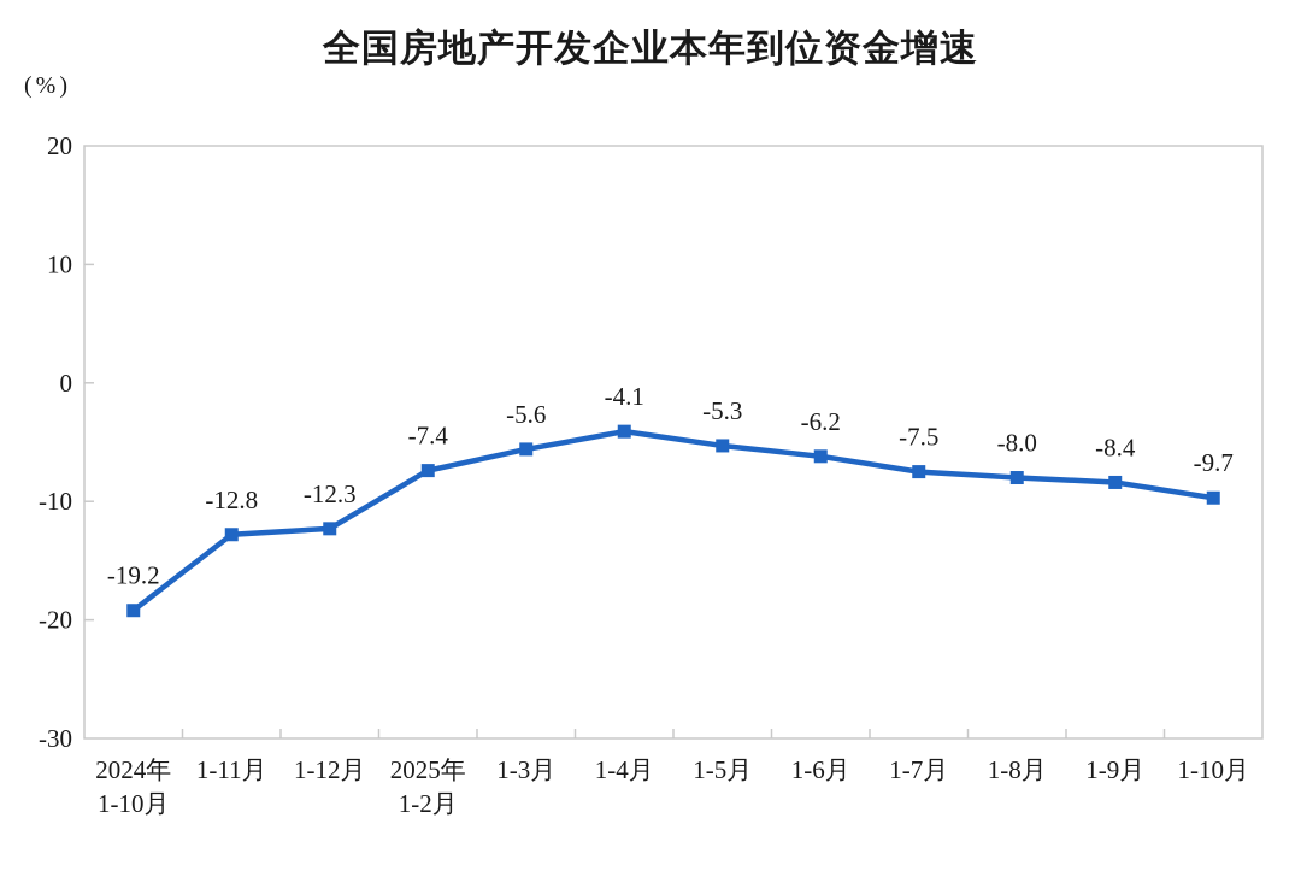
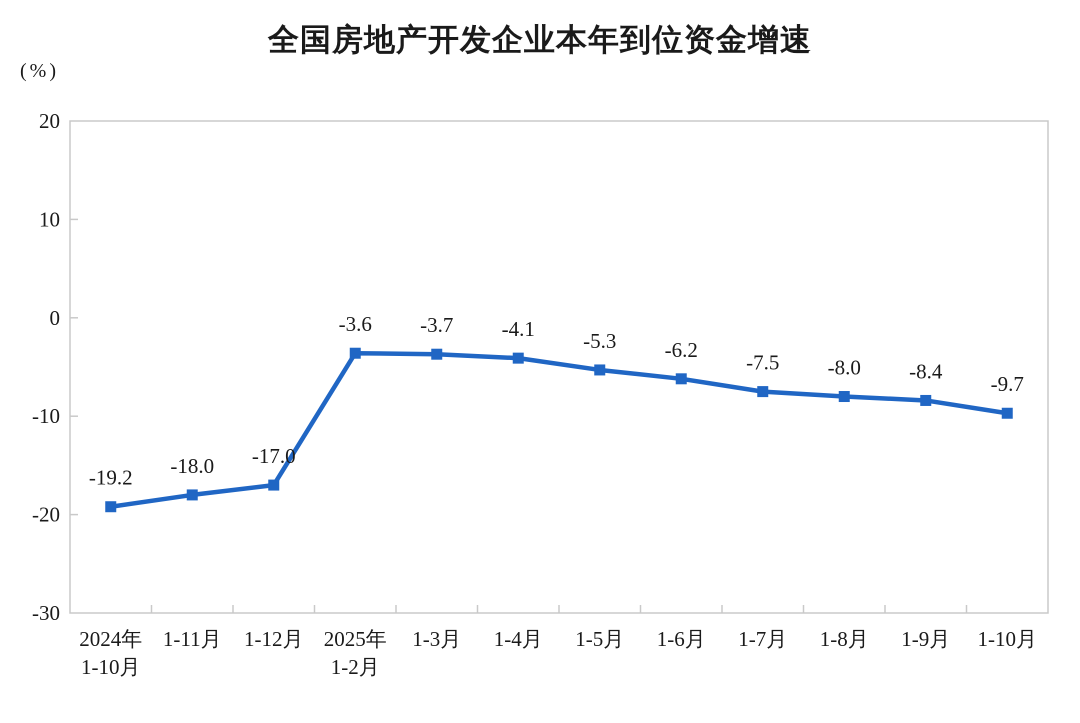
1-11月: -12.8 -> -18.0
1-12月: -12.3 -> -17.0
2025年 1-2月: -7.4 -> -3.6
1-3月: -5.6 -> -3.7
